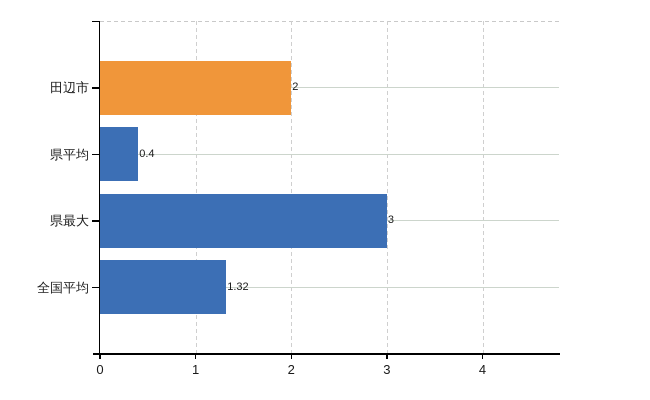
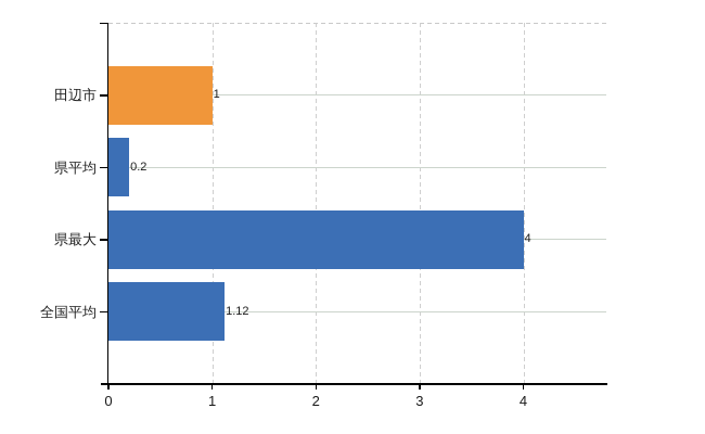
田辺市: 2 -> 1
県平均: 0.4 -> 0.2
県最大: 3 -> 4
全国平均: 1.32 -> 1.12
